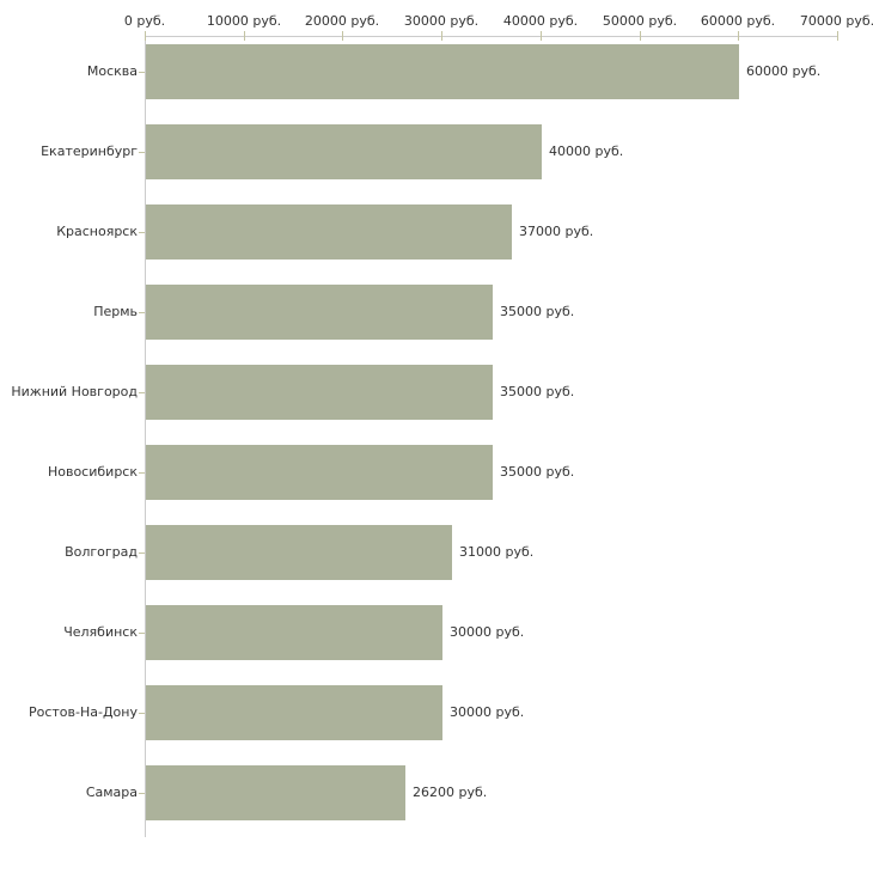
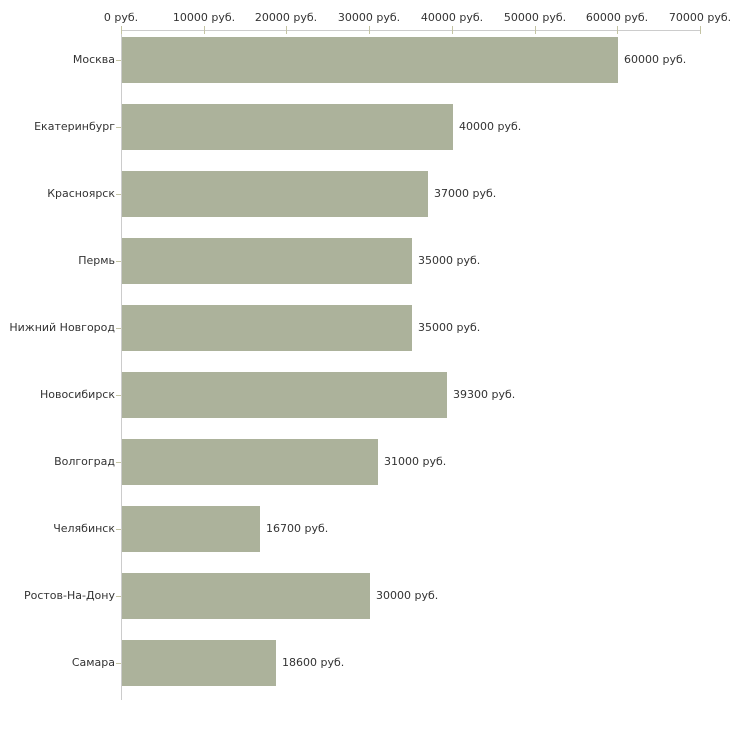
Новосибирск: 35000 -> 39300
Челябинск: 30000 -> 16700
Самара: 26200 -> 18600
